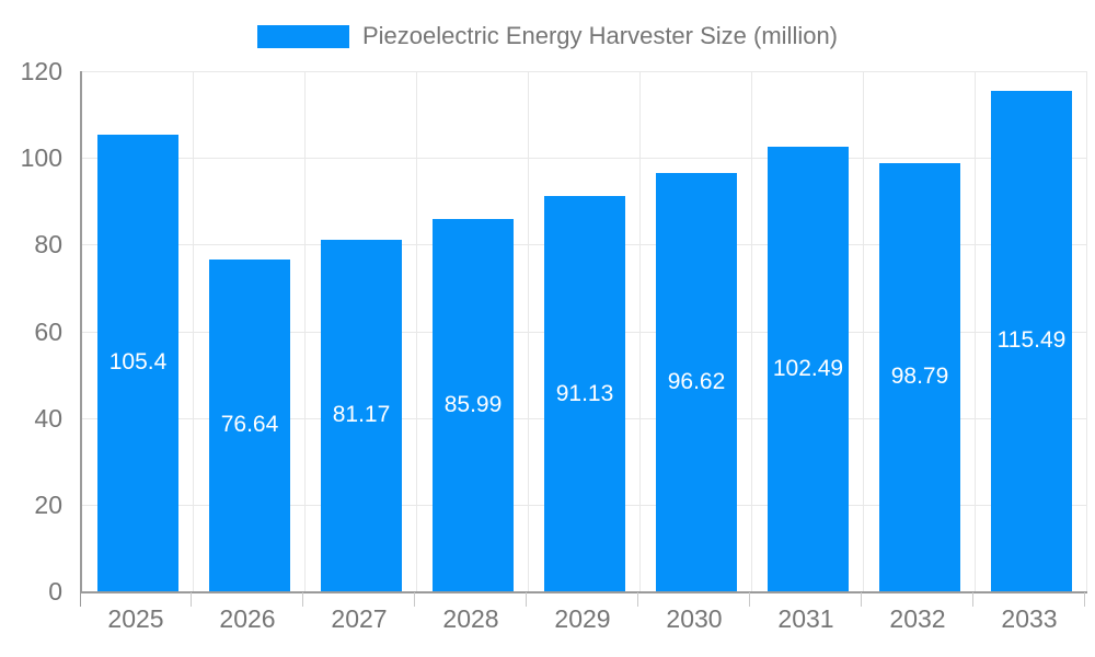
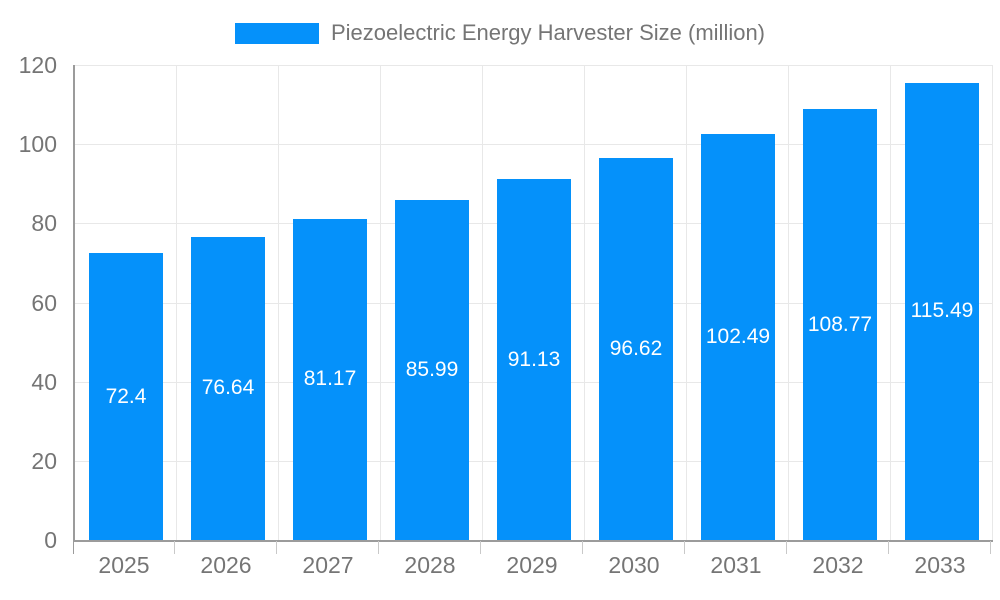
2025: 105.4 -> 72.4
2032: 98.79 -> 108.77
